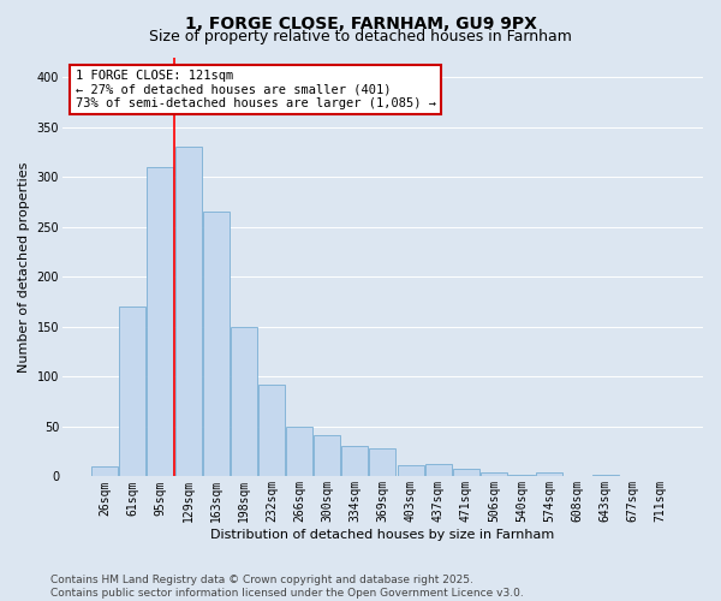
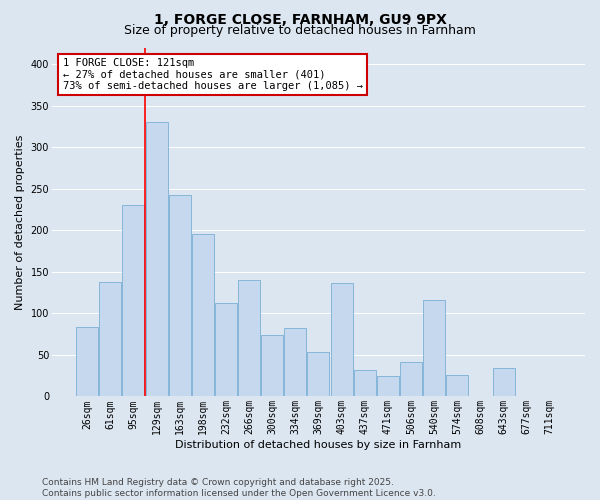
26sqm: 10 -> 84
61sqm: 170 -> 138
95sqm: 310 -> 230
163sqm: 265 -> 242
198sqm: 150 -> 196
232sqm: 92 -> 112
266sqm: 50 -> 140
300sqm: 42 -> 74
334sqm: 30 -> 82
369sqm: 28 -> 54
403sqm: 11 -> 136
437sqm: 12 -> 32
471sqm: 8 -> 24
506sqm: 4 -> 42
540sqm: 2 -> 116
574sqm: 4 -> 26
643sqm: 2 -> 34
